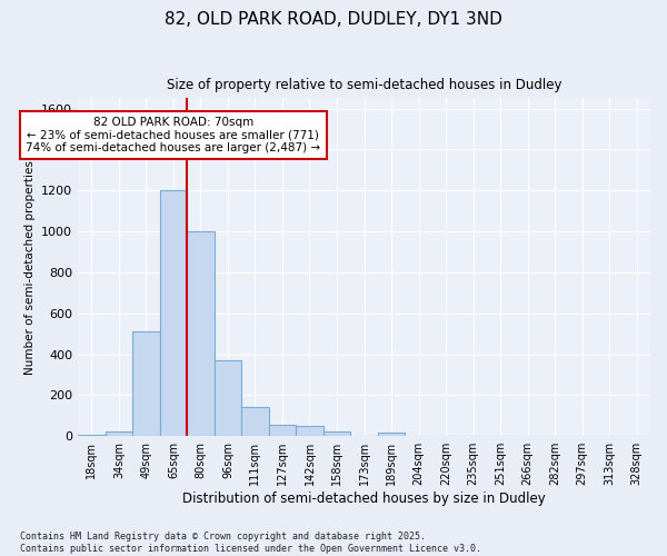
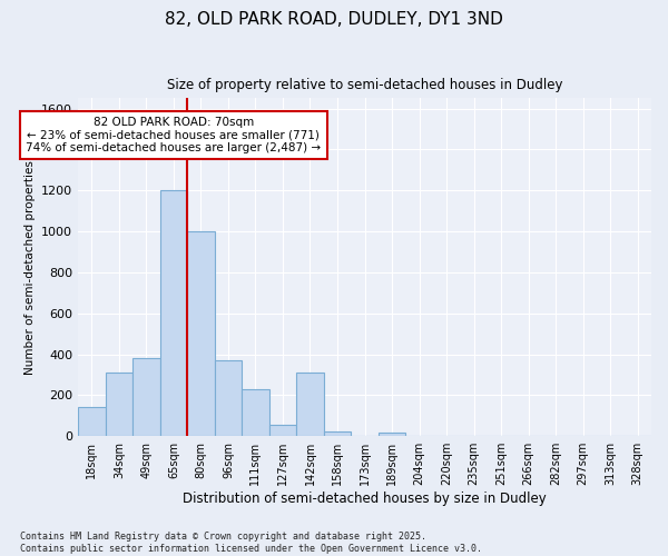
18sqm: 0 -> 140
34sqm: 20 -> 310
49sqm: 510 -> 380
111sqm: 140 -> 230
142sqm: 50 -> 310
